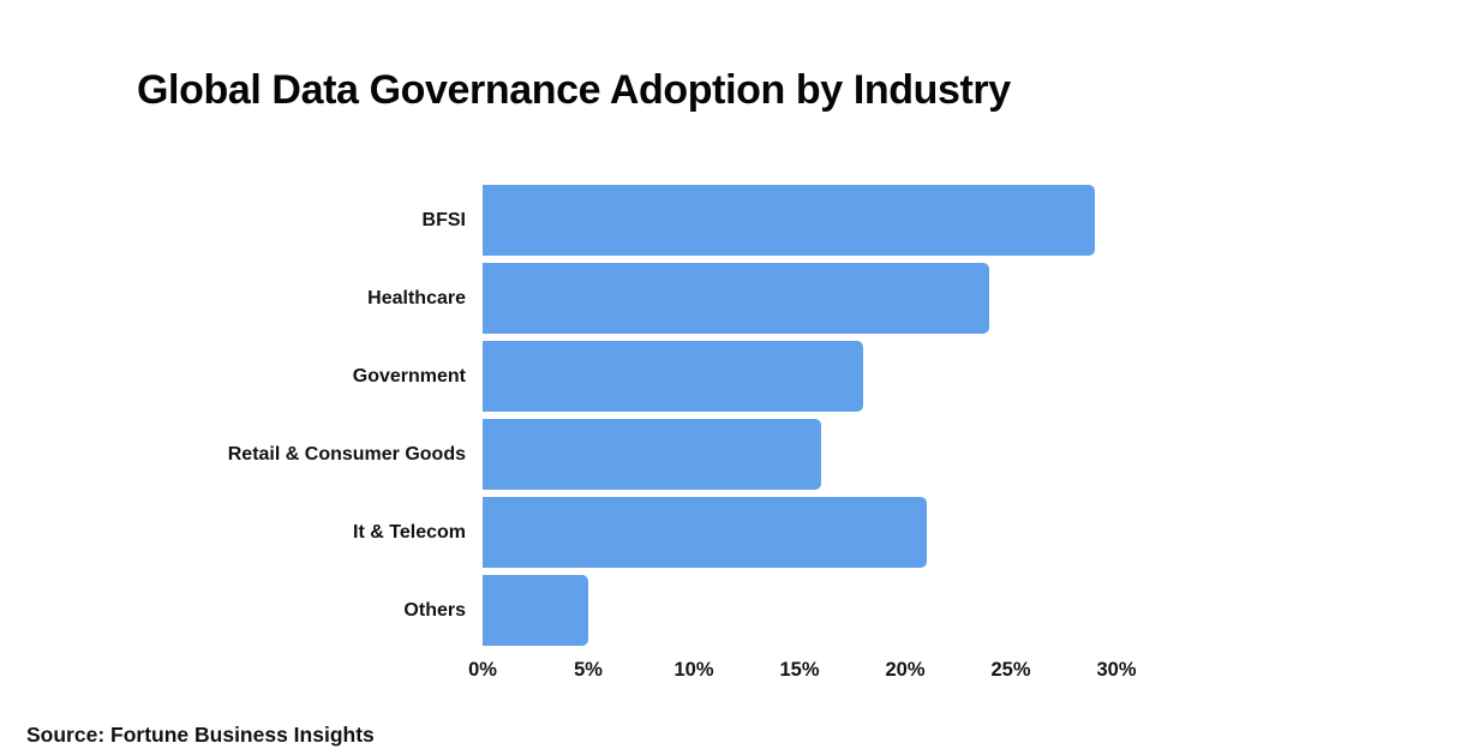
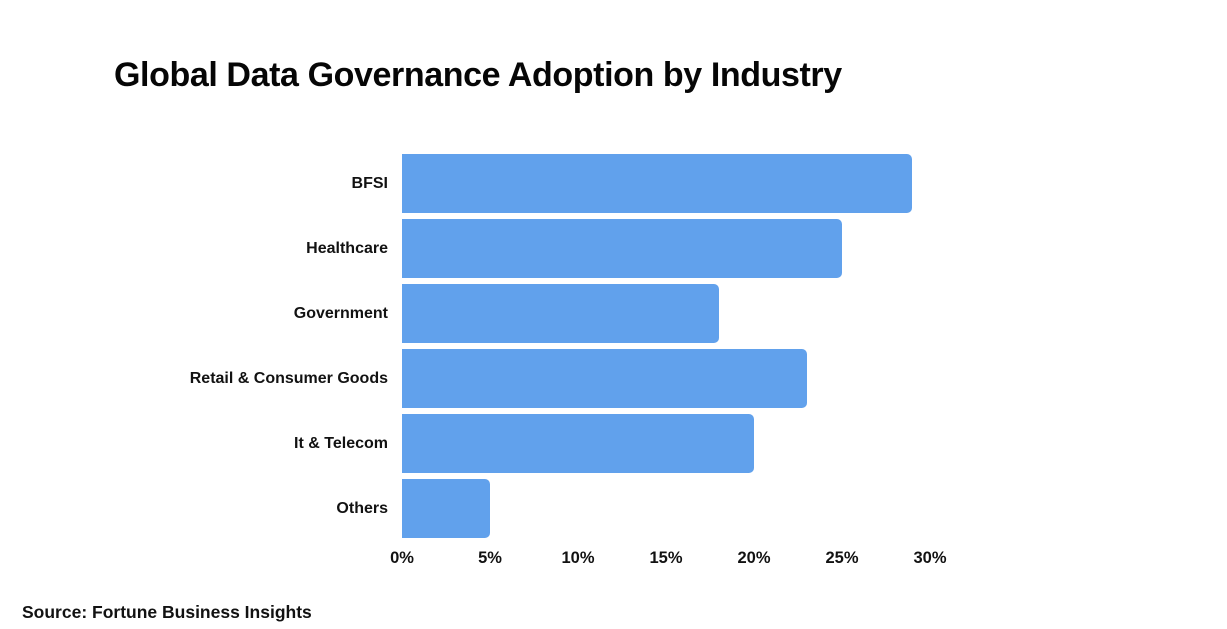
Healthcare: 24% -> 25%
Retail & Consumer Goods: 16% -> 23%
It & Telecom: 21% -> 20%
